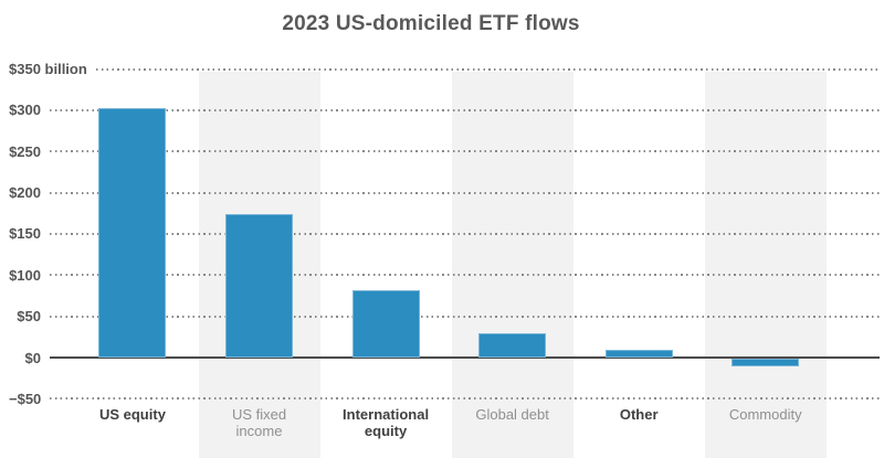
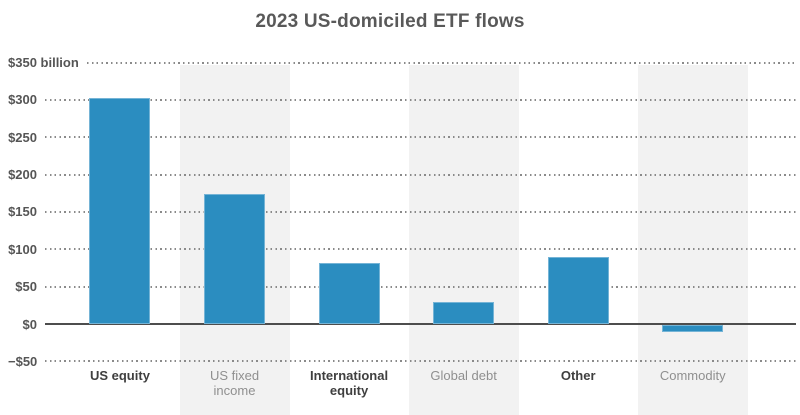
Other: $10 -> $90
